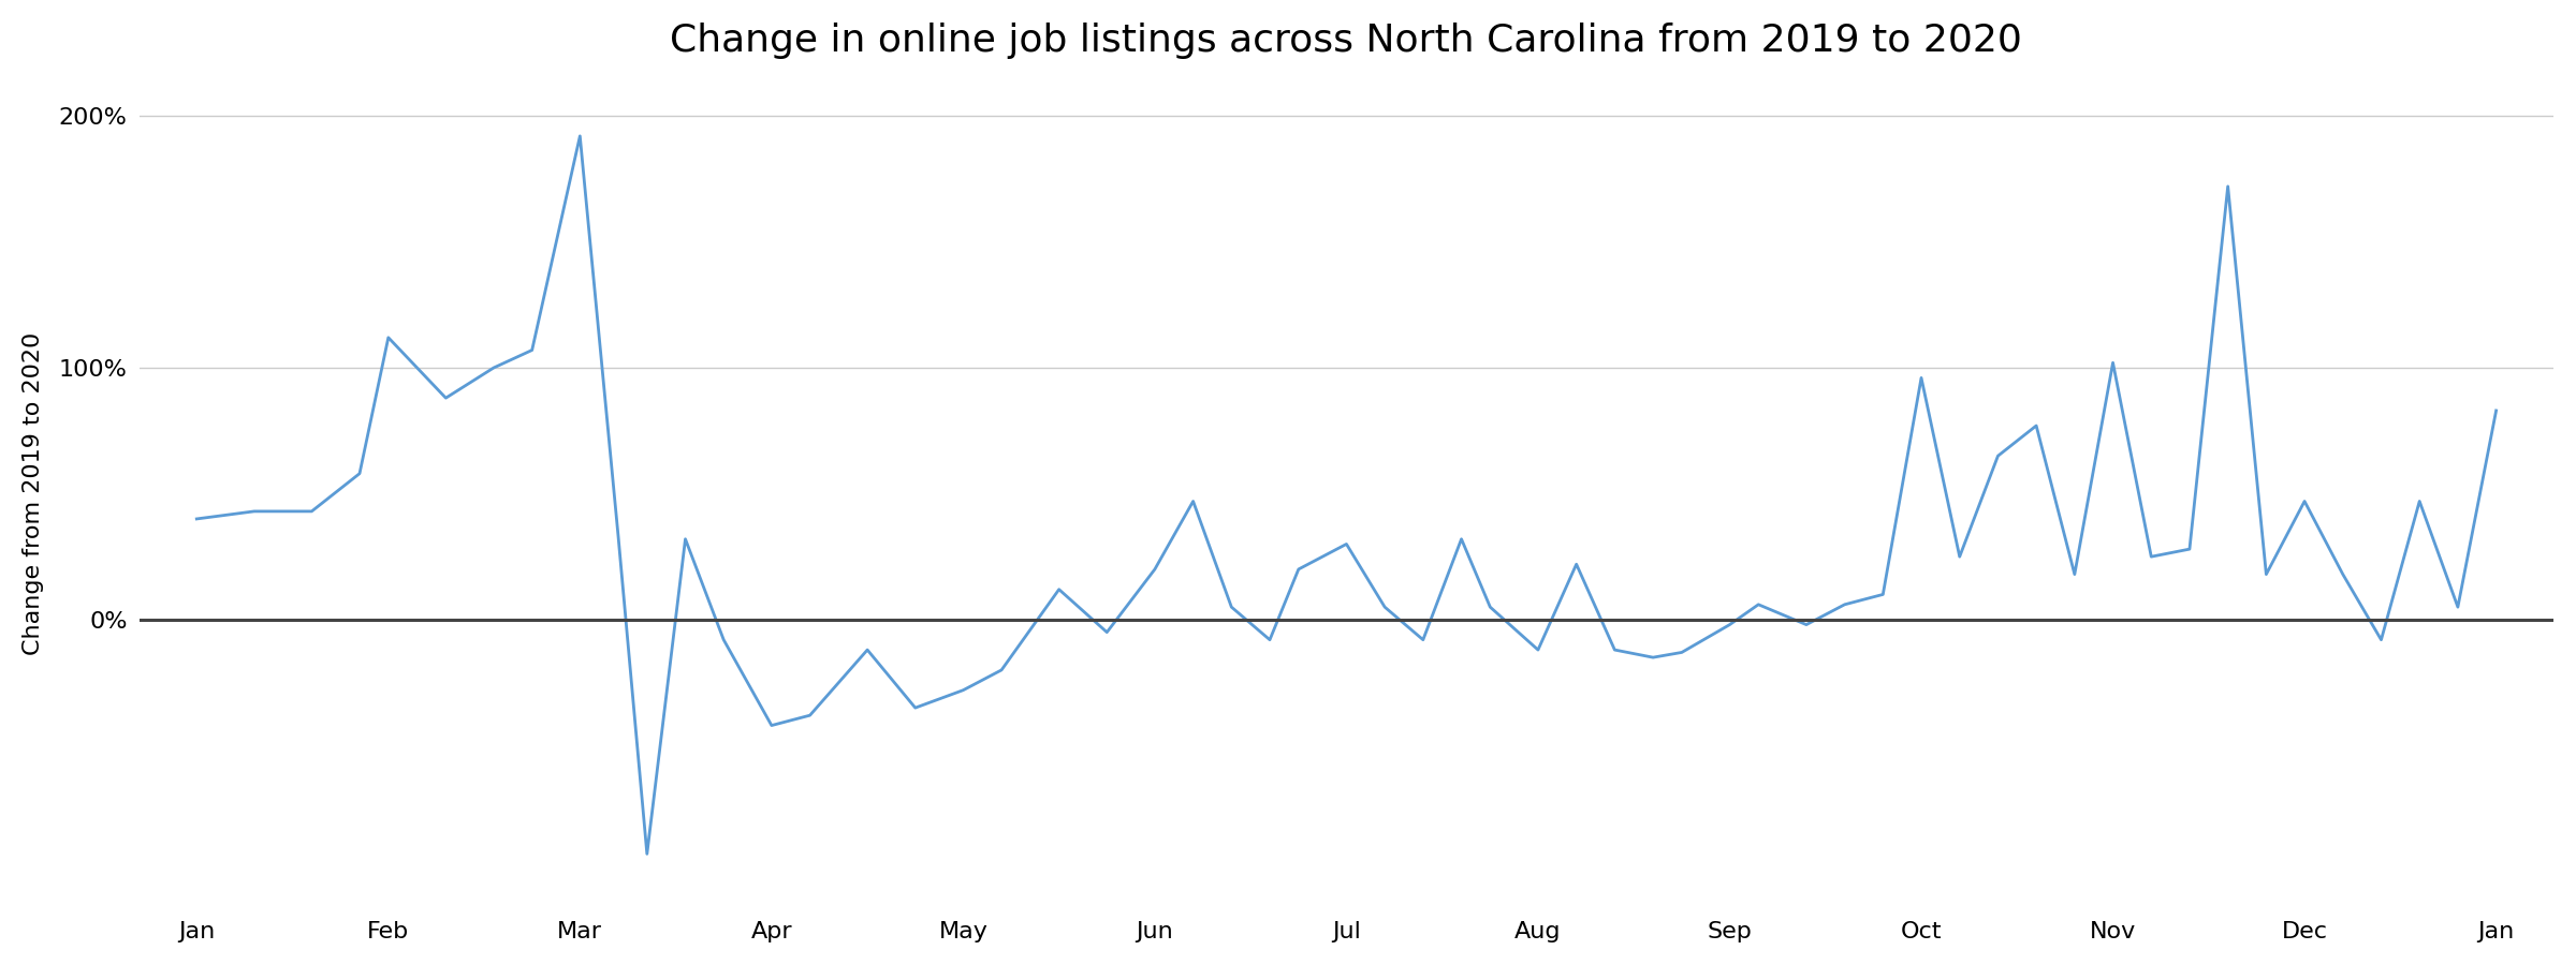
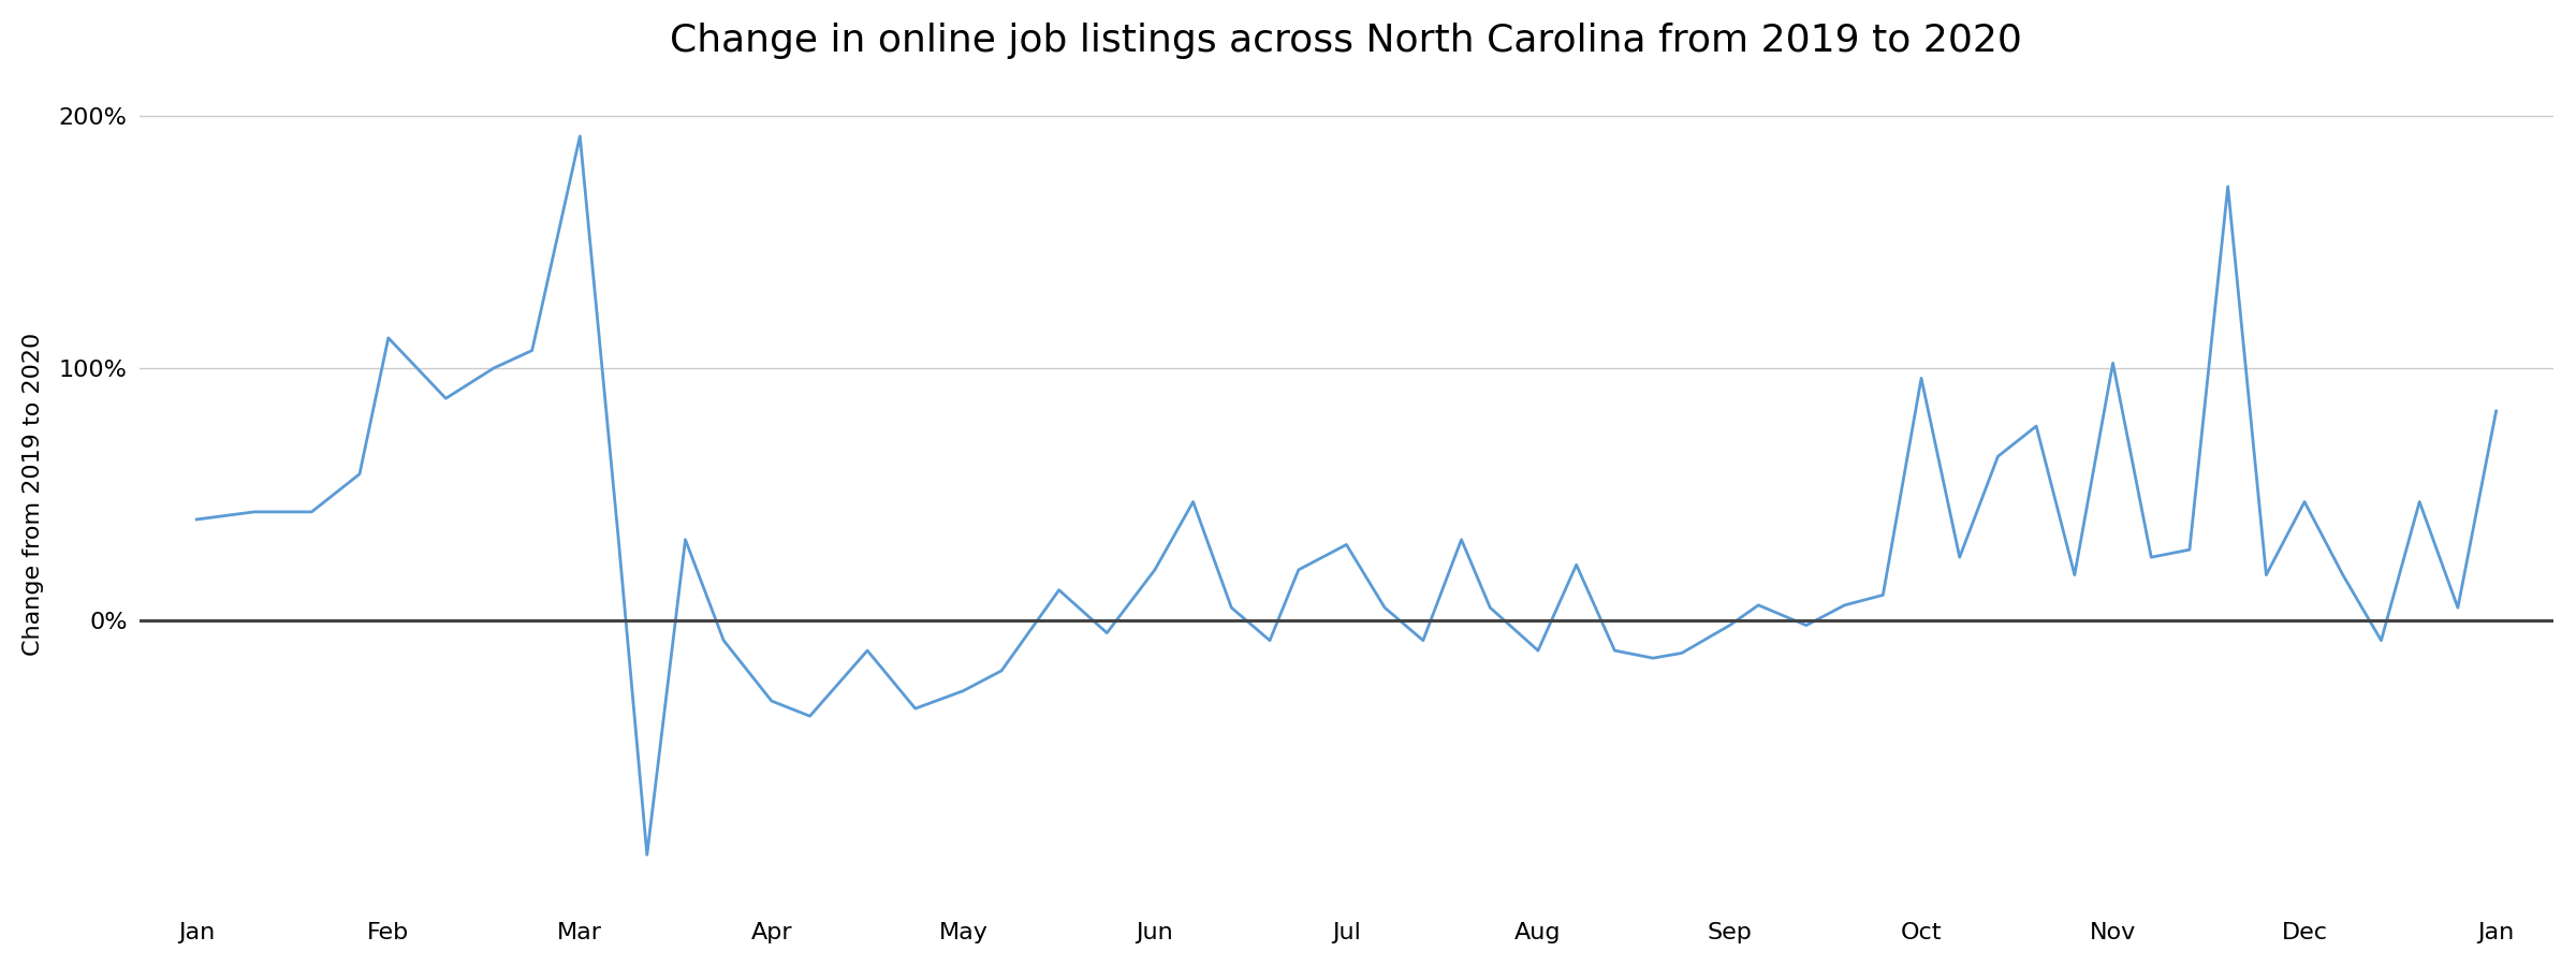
Apr: -42% -> -32%
